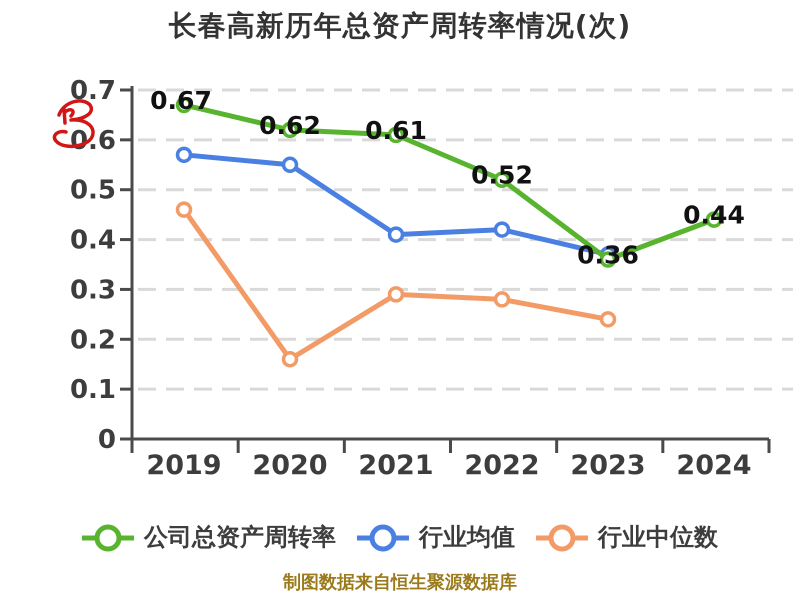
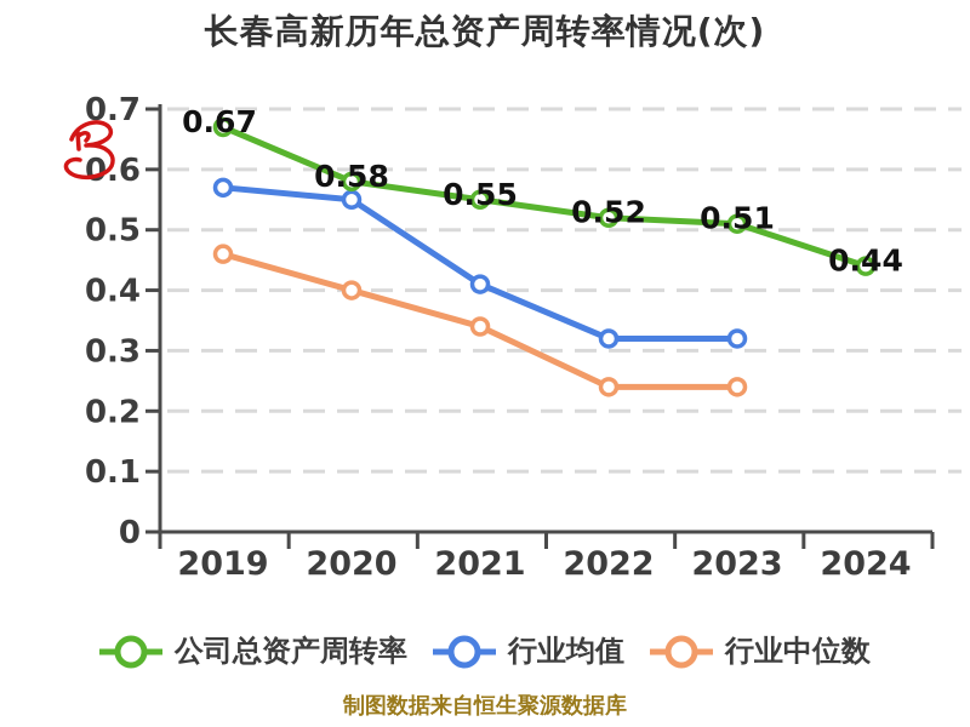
公司总资产周转率/2020: 0.62 -> 0.58
行业中位数/2020: 0.16 -> 0.40
公司总资产周转率/2021: 0.61 -> 0.55
行业中位数/2021: 0.29 -> 0.34
行业均值/2022: 0.42 -> 0.32
行业中位数/2022: 0.28 -> 0.24
公司总资产周转率/2023: 0.36 -> 0.51
行业均值/2023: 0.37 -> 0.32
